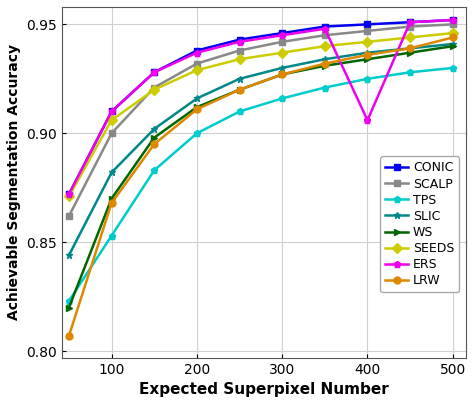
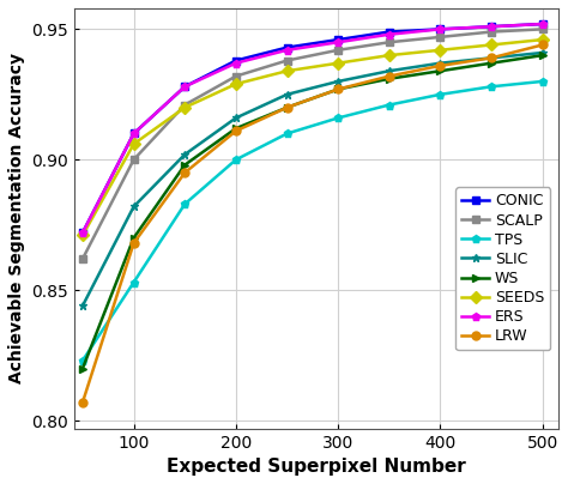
ERS/400: 0.906 -> 0.950
